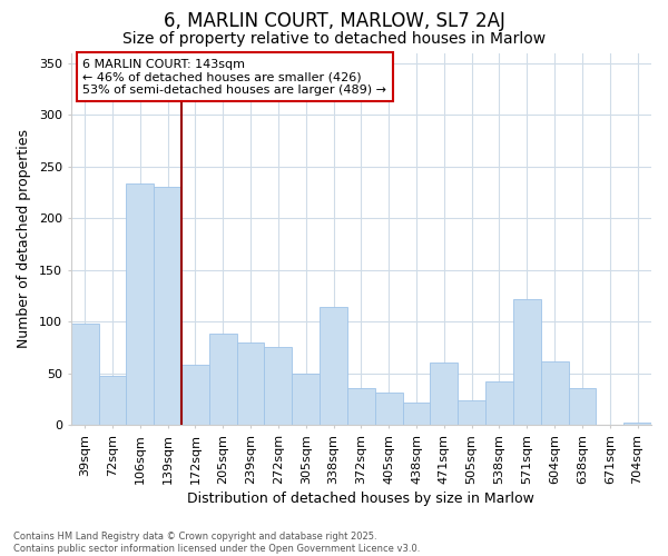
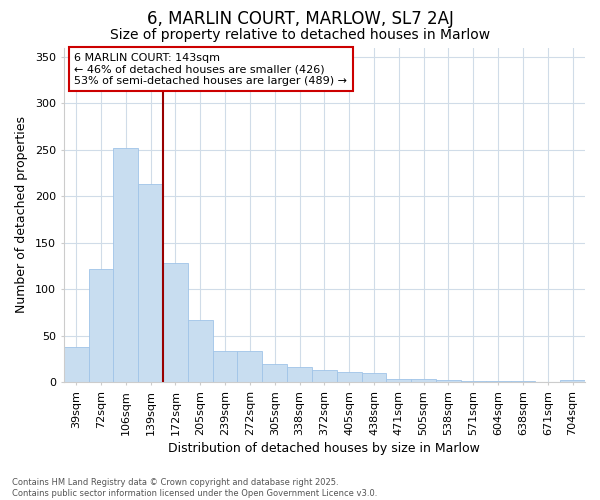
39sqm: 98 -> 38
72sqm: 48 -> 122
106sqm: 234 -> 252
139sqm: 230 -> 213
172sqm: 58 -> 128
205sqm: 88 -> 67
239sqm: 80 -> 34
272sqm: 76 -> 34
305sqm: 50 -> 20
338sqm: 114 -> 16
372sqm: 36 -> 13
405sqm: 32 -> 11
438sqm: 22 -> 10
471sqm: 60 -> 4
505sqm: 24 -> 4
538sqm: 42 -> 2
571sqm: 122 -> 1
604sqm: 62 -> 1
638sqm: 36 -> 1
